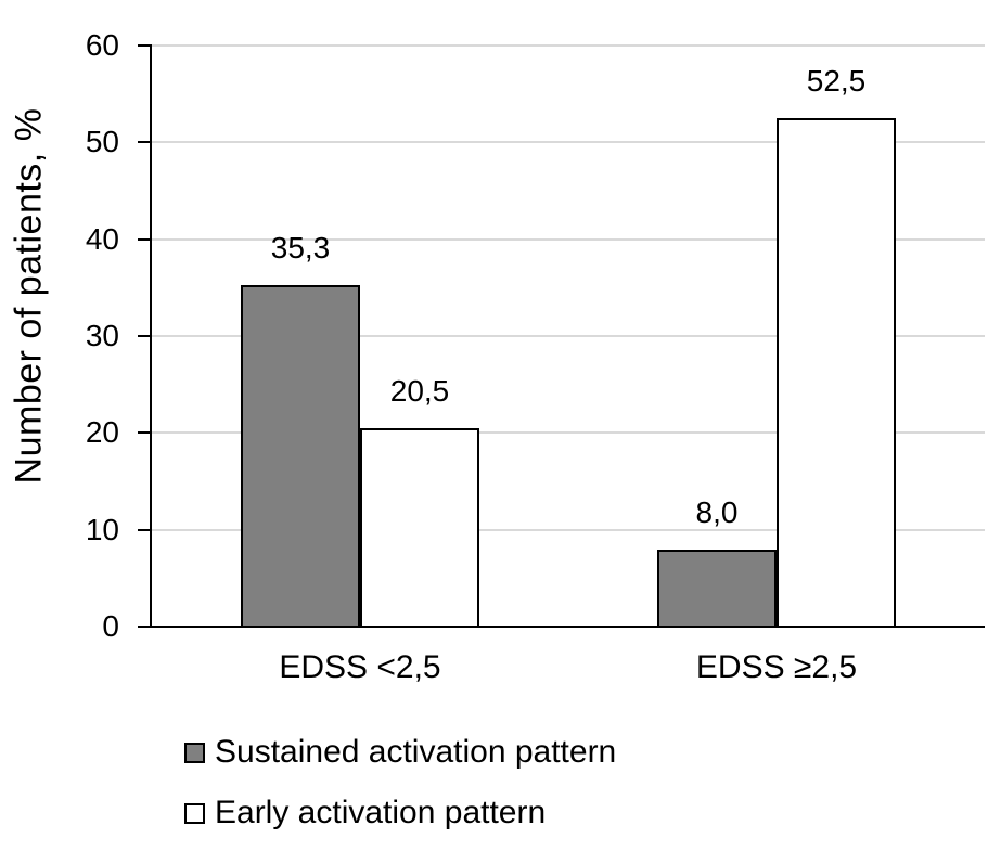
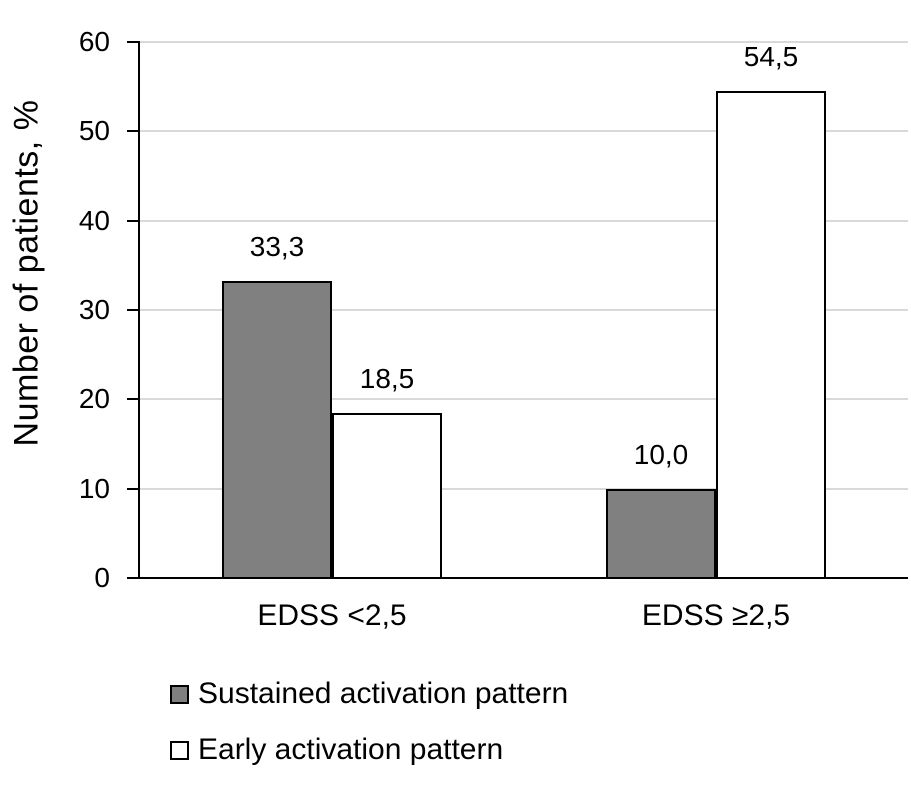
Sustained activation pattern/EDSS <2,5: 35,3 -> 33,3
Early activation pattern/EDSS <2,5: 20,5 -> 18,5
Sustained activation pattern/EDSS ≥2,5: 8,0 -> 10,0
Early activation pattern/EDSS ≥2,5: 52,5 -> 54,5
